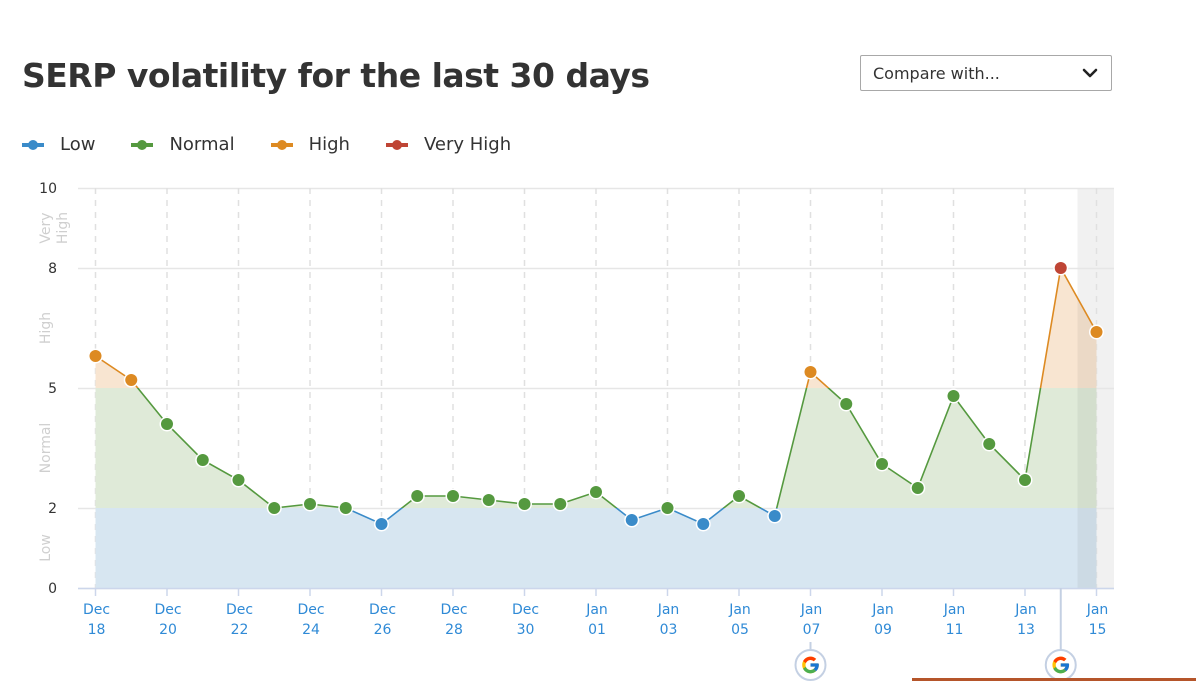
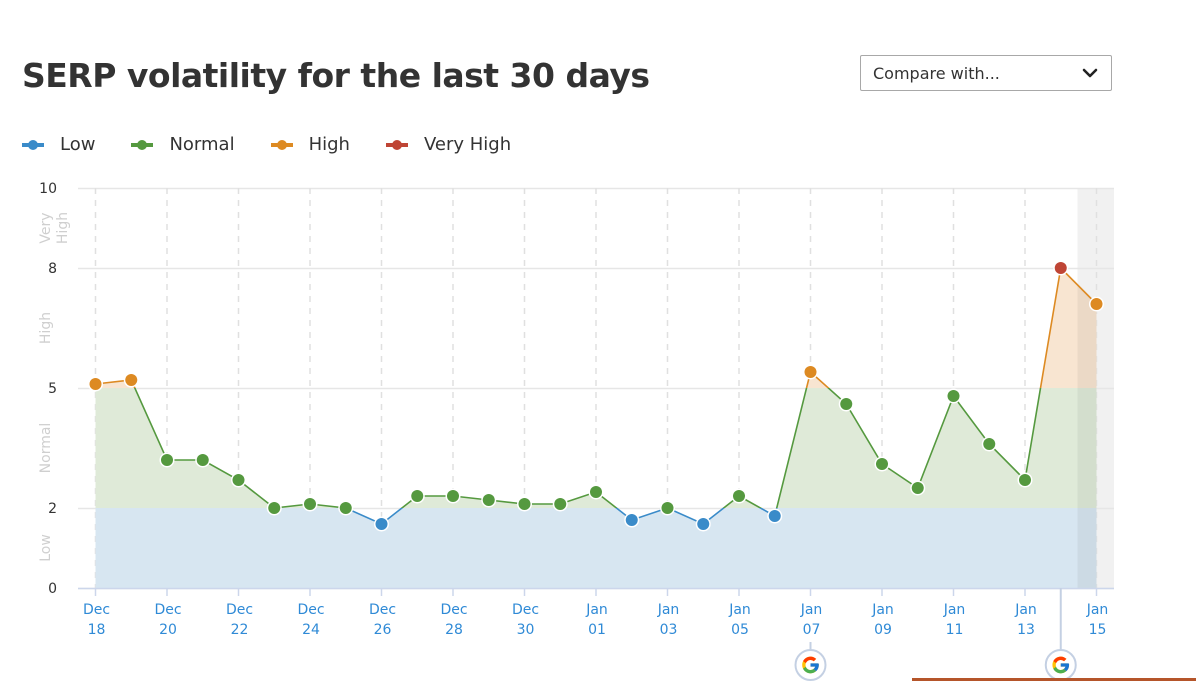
Dec 18: 5.8 -> 5.1
Dec 20: 4.1 -> 3.2
Jan 15: 6.4 -> 7.1
